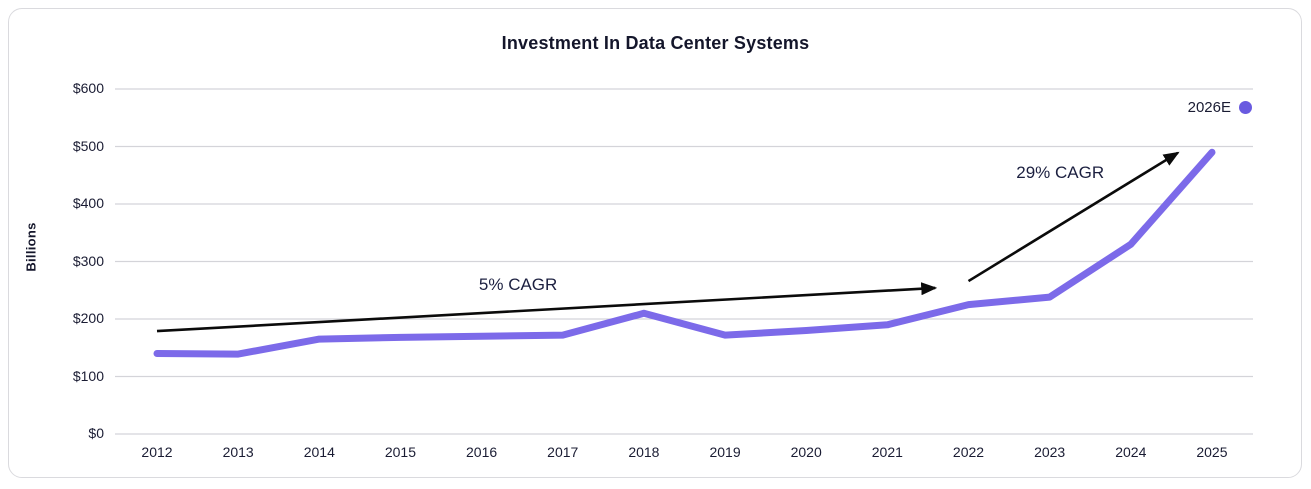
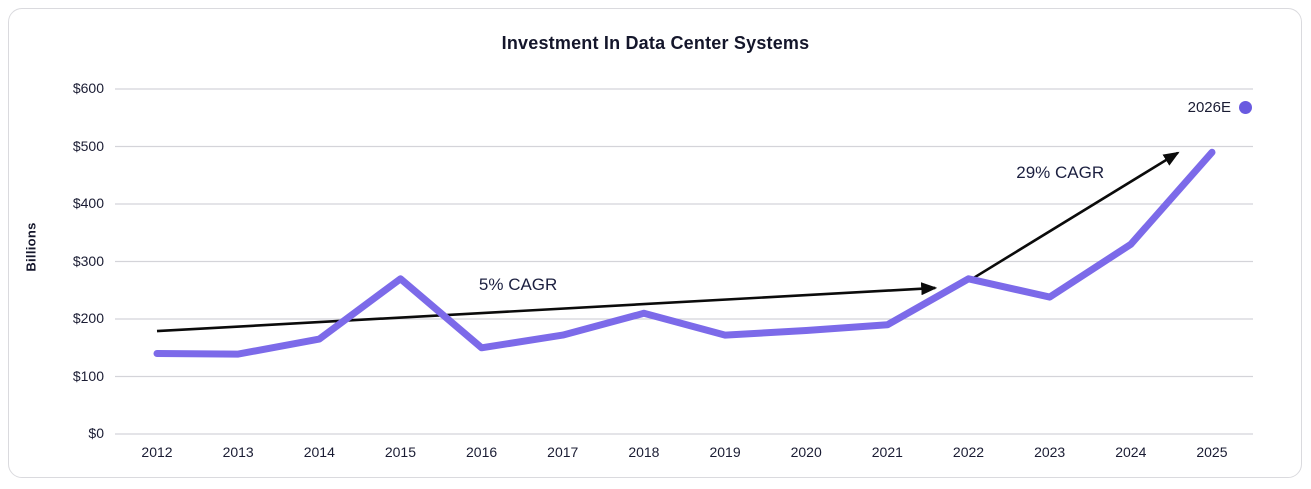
2015: $170 -> $270
2016: $170 -> $150
2022: $220 -> $270
